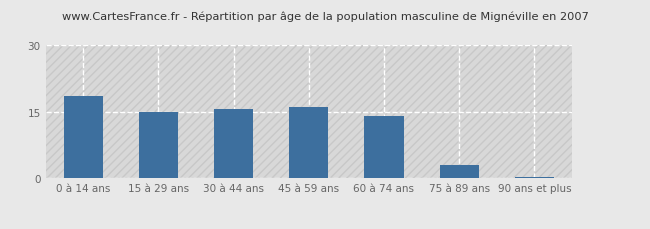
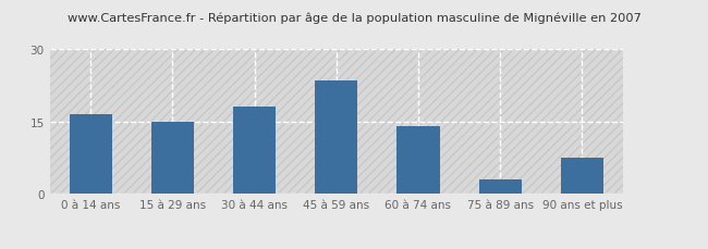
0 à 14 ans: 18.5 -> 16.5
30 à 44 ans: 15.5 -> 18.0
45 à 59 ans: 16.0 -> 23.5
90 ans et plus: 0.3 -> 7.5
